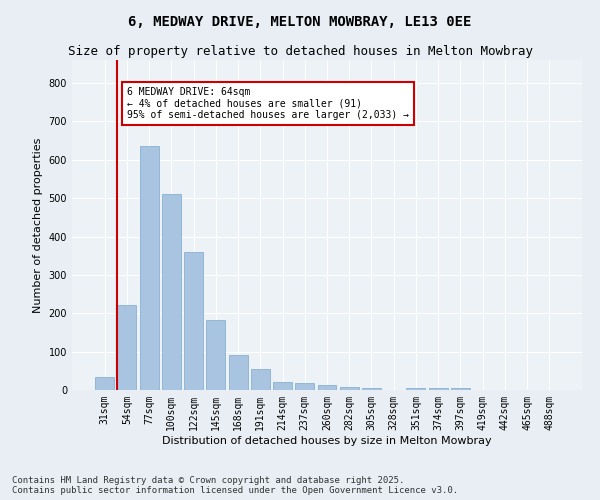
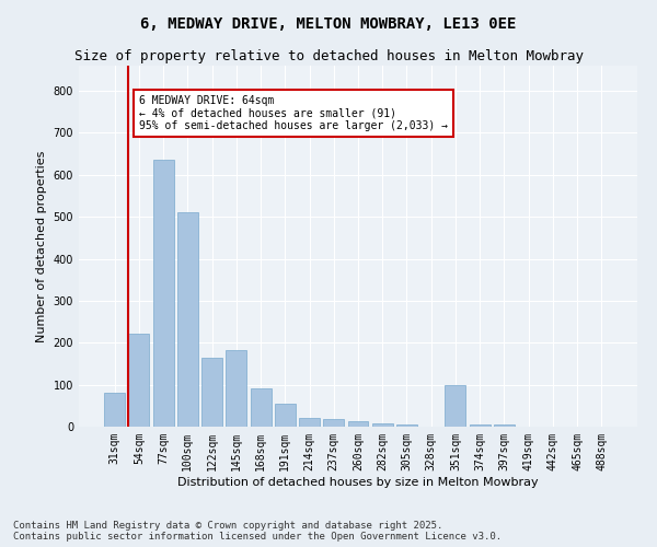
31sqm: 35 -> 80
122sqm: 360 -> 165
351sqm: 5 -> 100
